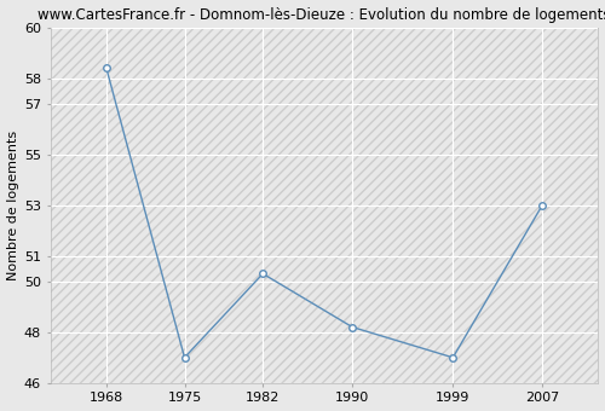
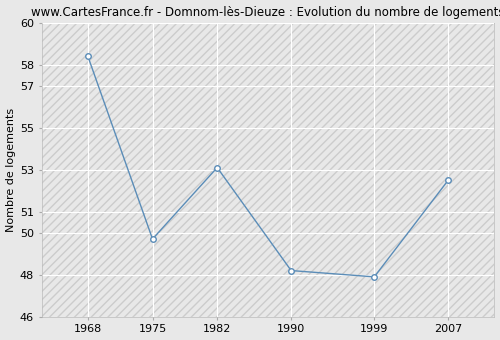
1975: 47.0 -> 49.7
1982: 50.3 -> 53.1
1999: 47.0 -> 47.9
2007: 53.0 -> 52.5
